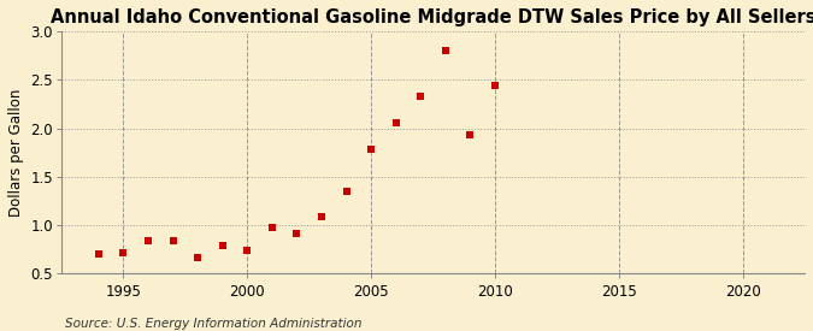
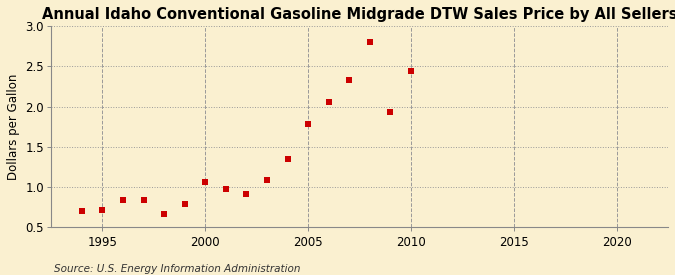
2000: 0.74 -> 1.07
